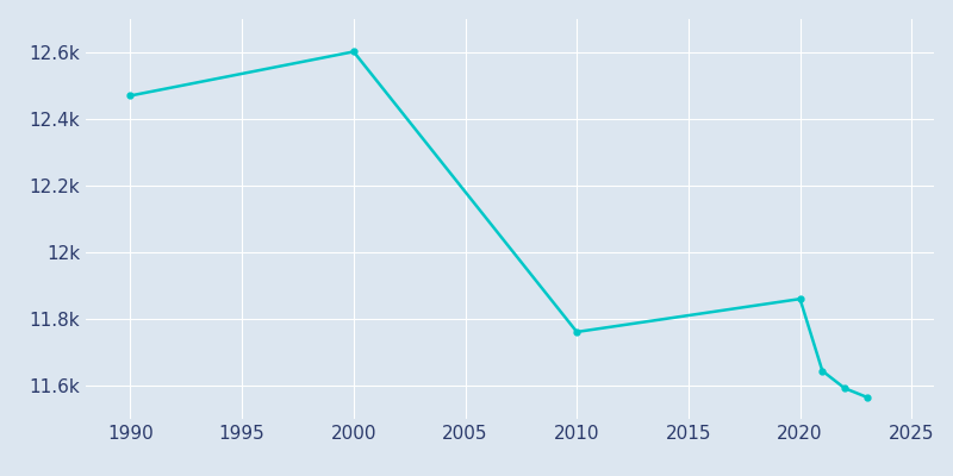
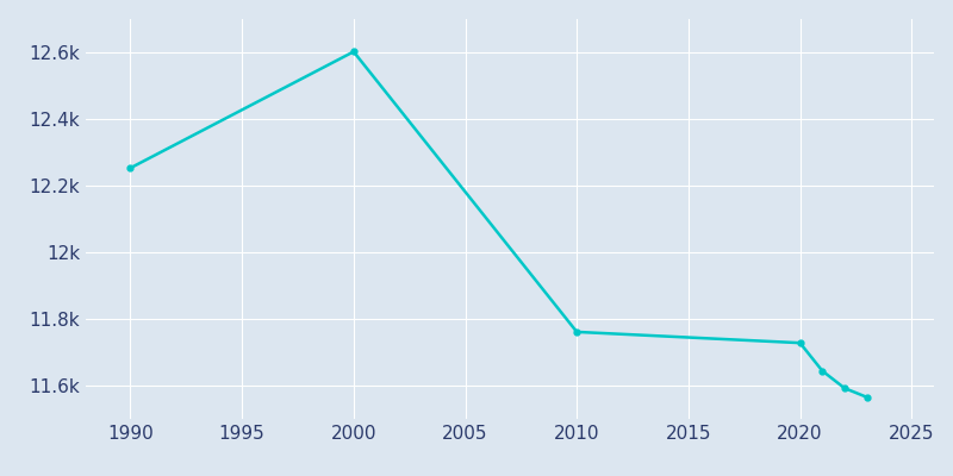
1990: 12.470k -> 12.253k
2020: 11.860k -> 11.728k
